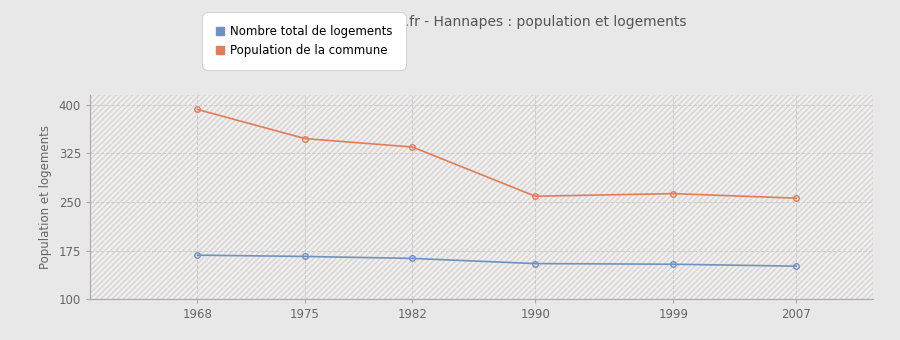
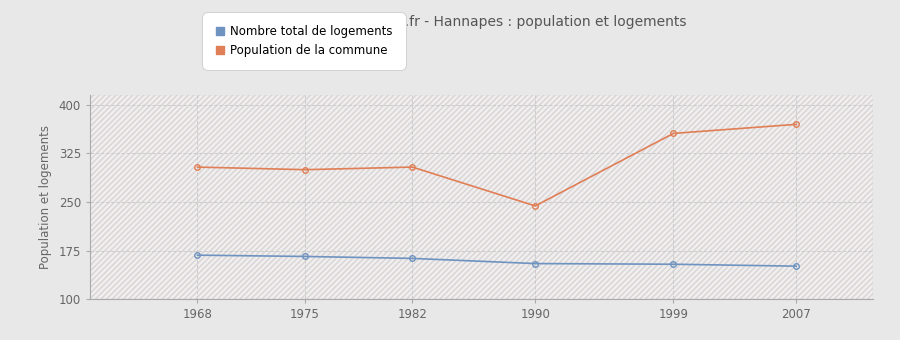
Population de la commune/1968: 393 -> 304
Population de la commune/1975: 348 -> 300
Population de la commune/1982: 335 -> 304
Population de la commune/1990: 259 -> 244
Population de la commune/1999: 263 -> 356
Population de la commune/2007: 256 -> 370
